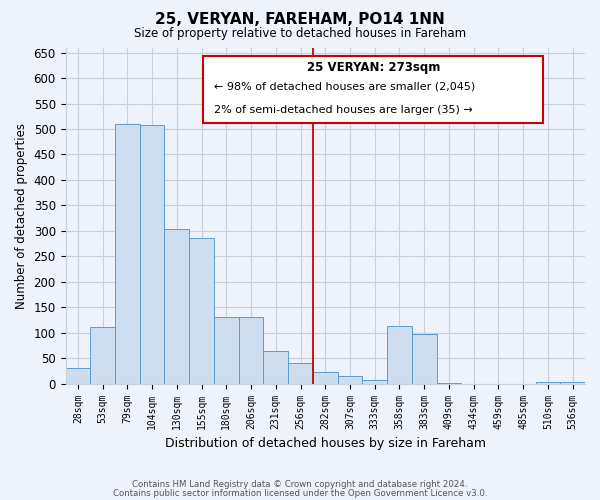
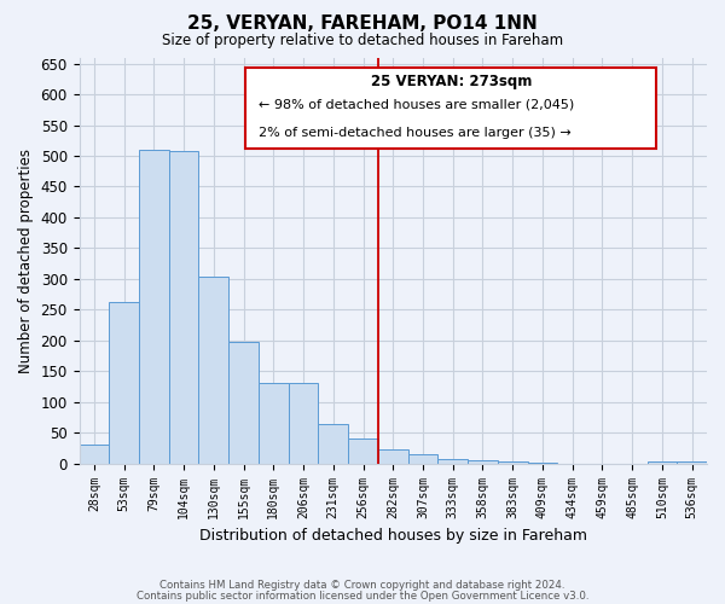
53sqm: 112 -> 263
155sqm: 286 -> 197
358sqm: 114 -> 5
383sqm: 98 -> 3
